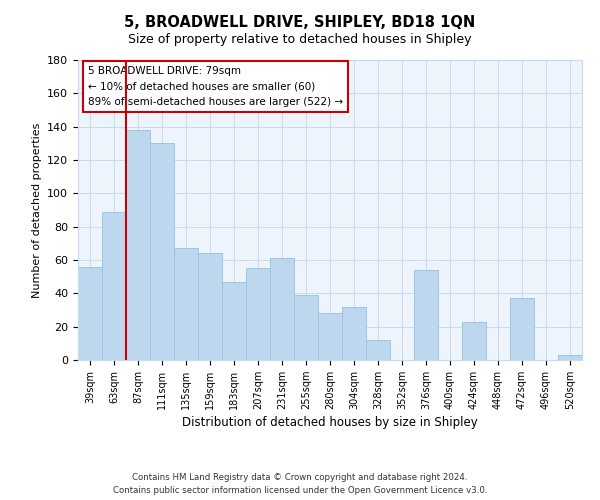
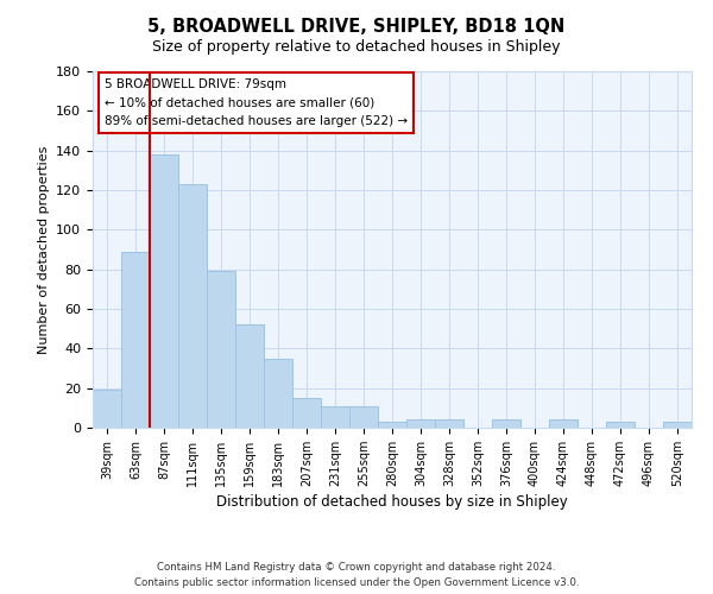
39sqm: 56 -> 19
111sqm: 130 -> 123
135sqm: 67 -> 79
159sqm: 64 -> 52
183sqm: 47 -> 35
207sqm: 55 -> 15
231sqm: 61 -> 11
255sqm: 39 -> 11
280sqm: 28 -> 3
304sqm: 32 -> 4
328sqm: 12 -> 4
376sqm: 54 -> 4
424sqm: 23 -> 4
472sqm: 37 -> 3
